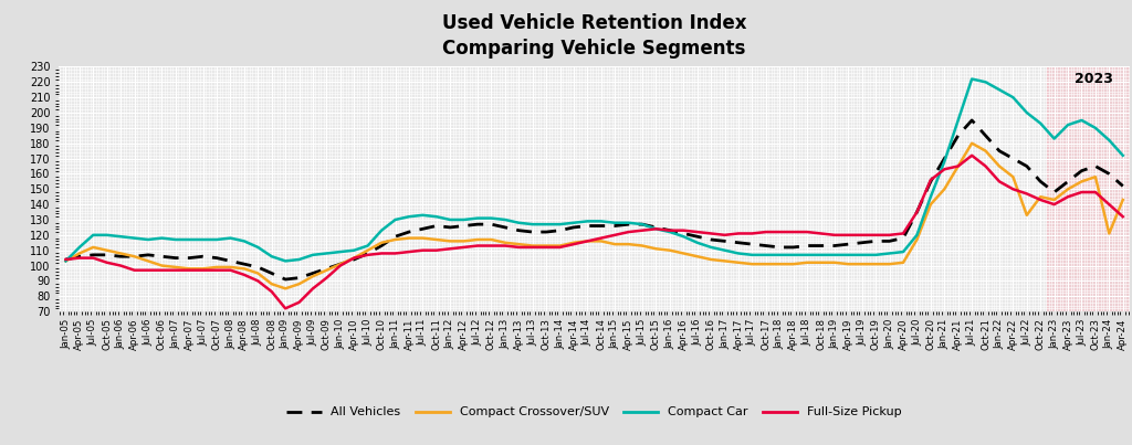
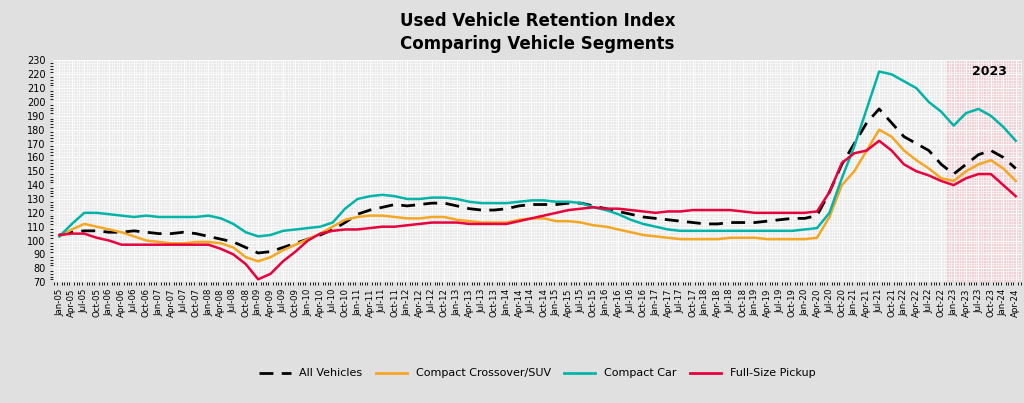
Compact Crossover/SUV/Jul-22: 133 -> 152
Compact Crossover/SUV/Jan-24: 121 -> 152
